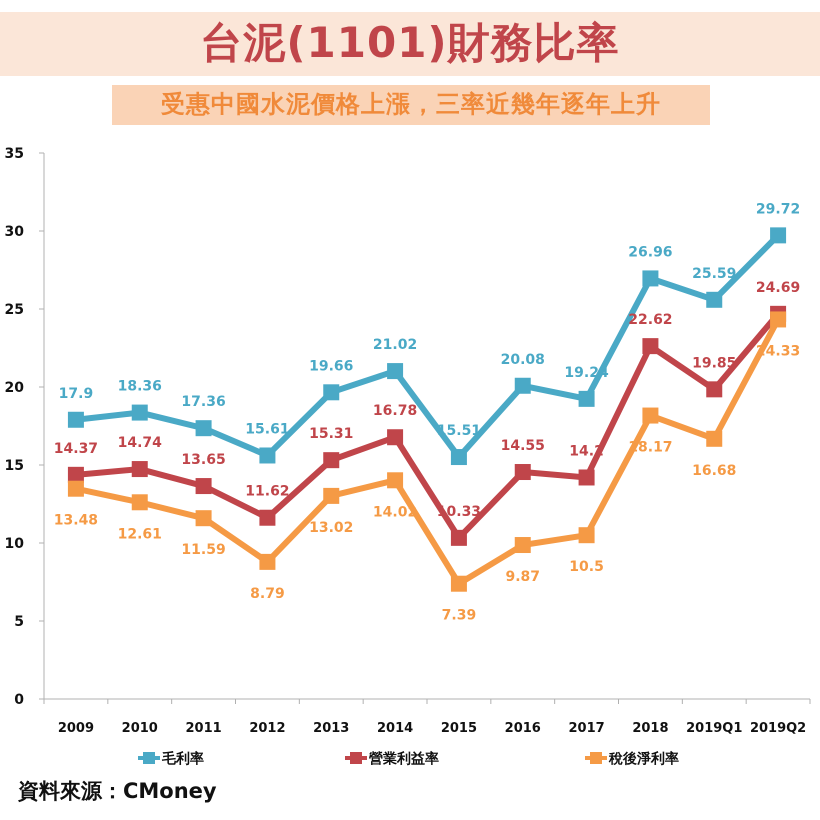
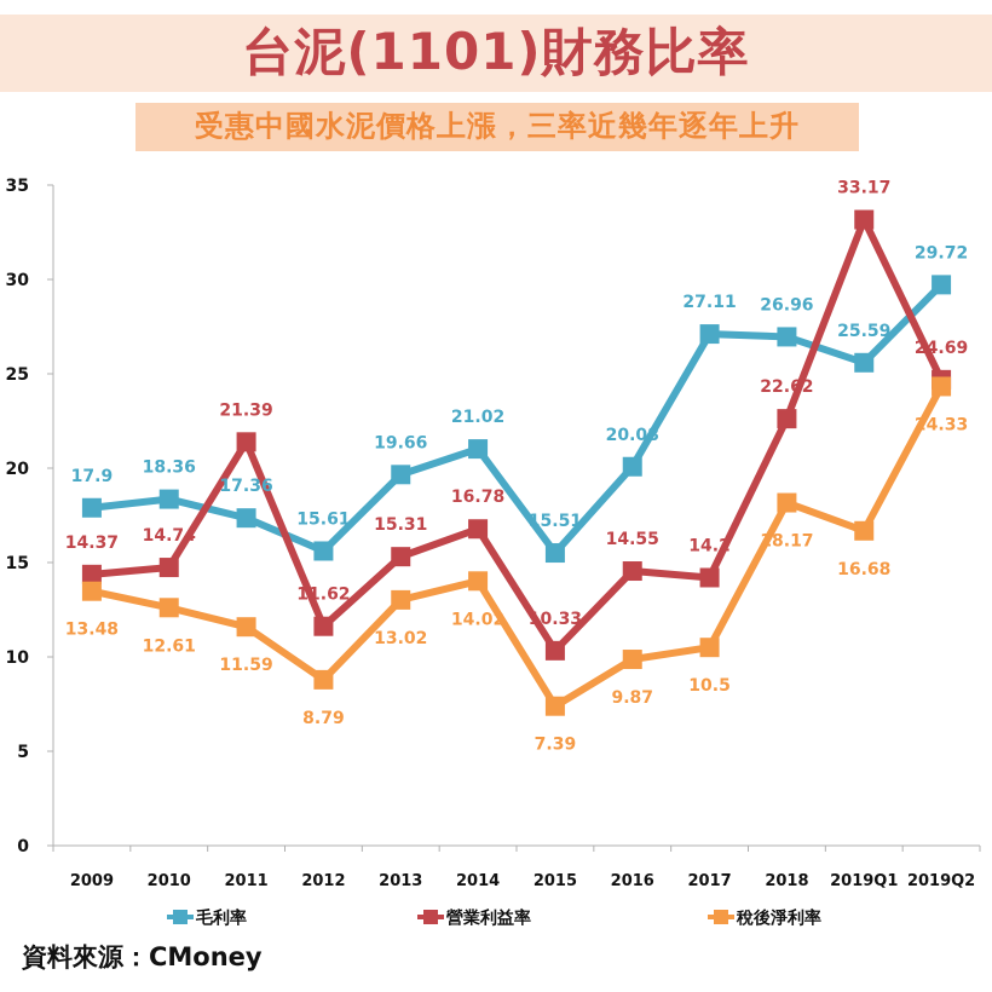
營業利益率/2011: 13.65 -> 21.39
毛利率/2017: 19.24 -> 27.11
營業利益率/2019Q1: 19.85 -> 33.17
